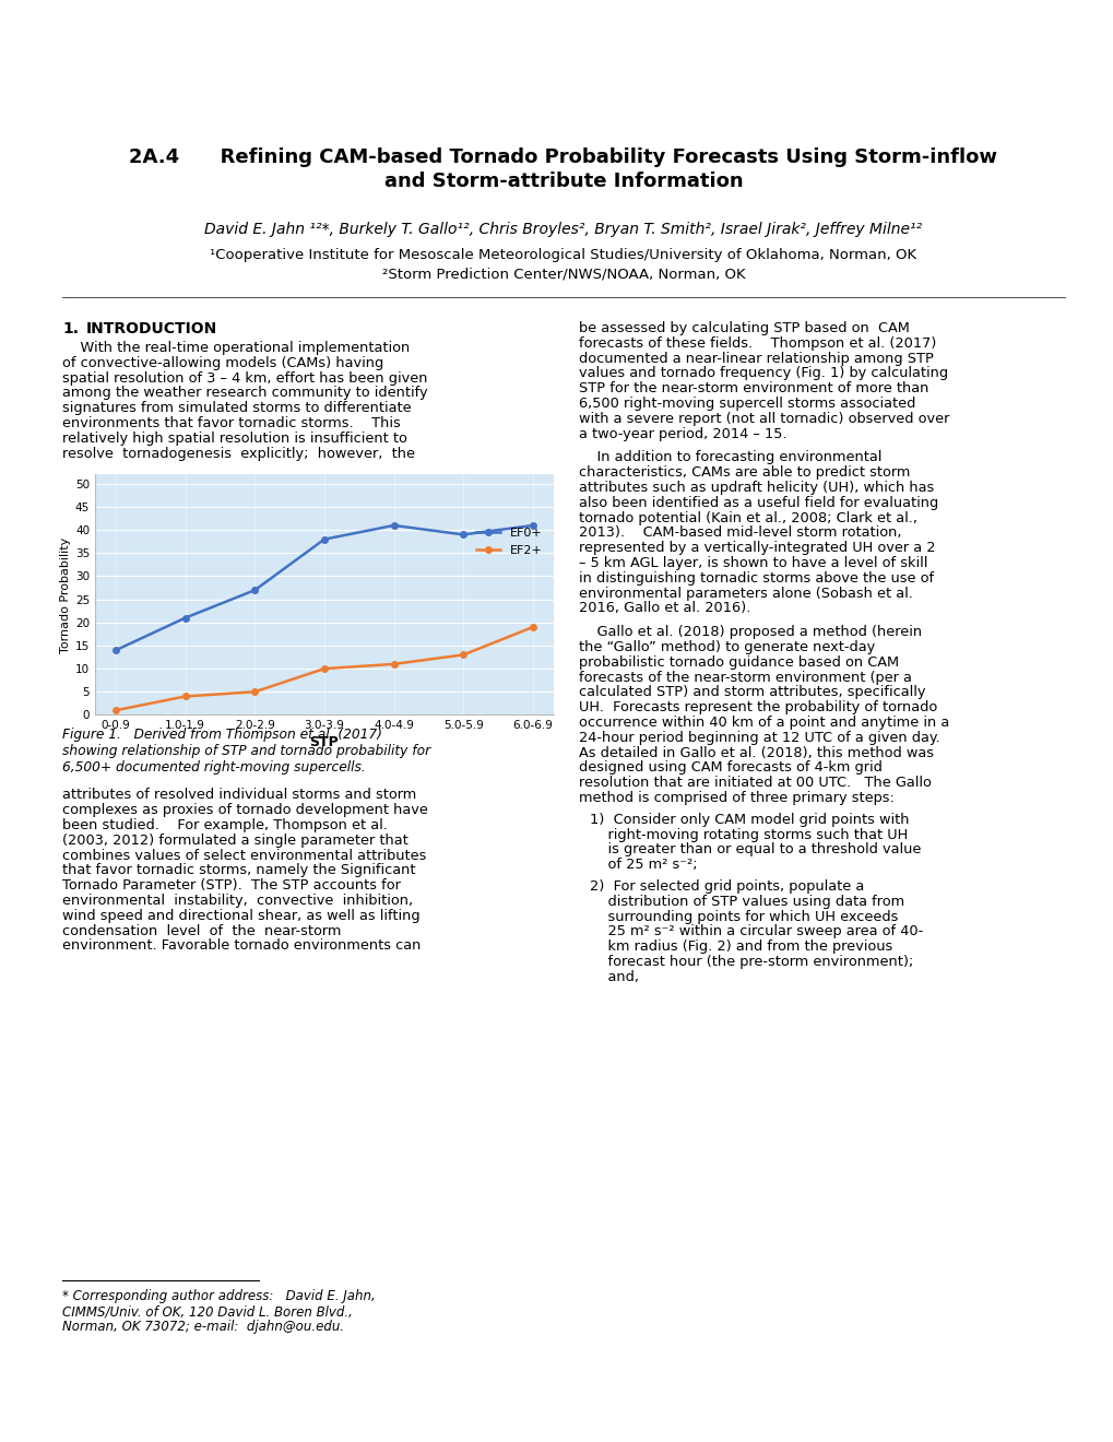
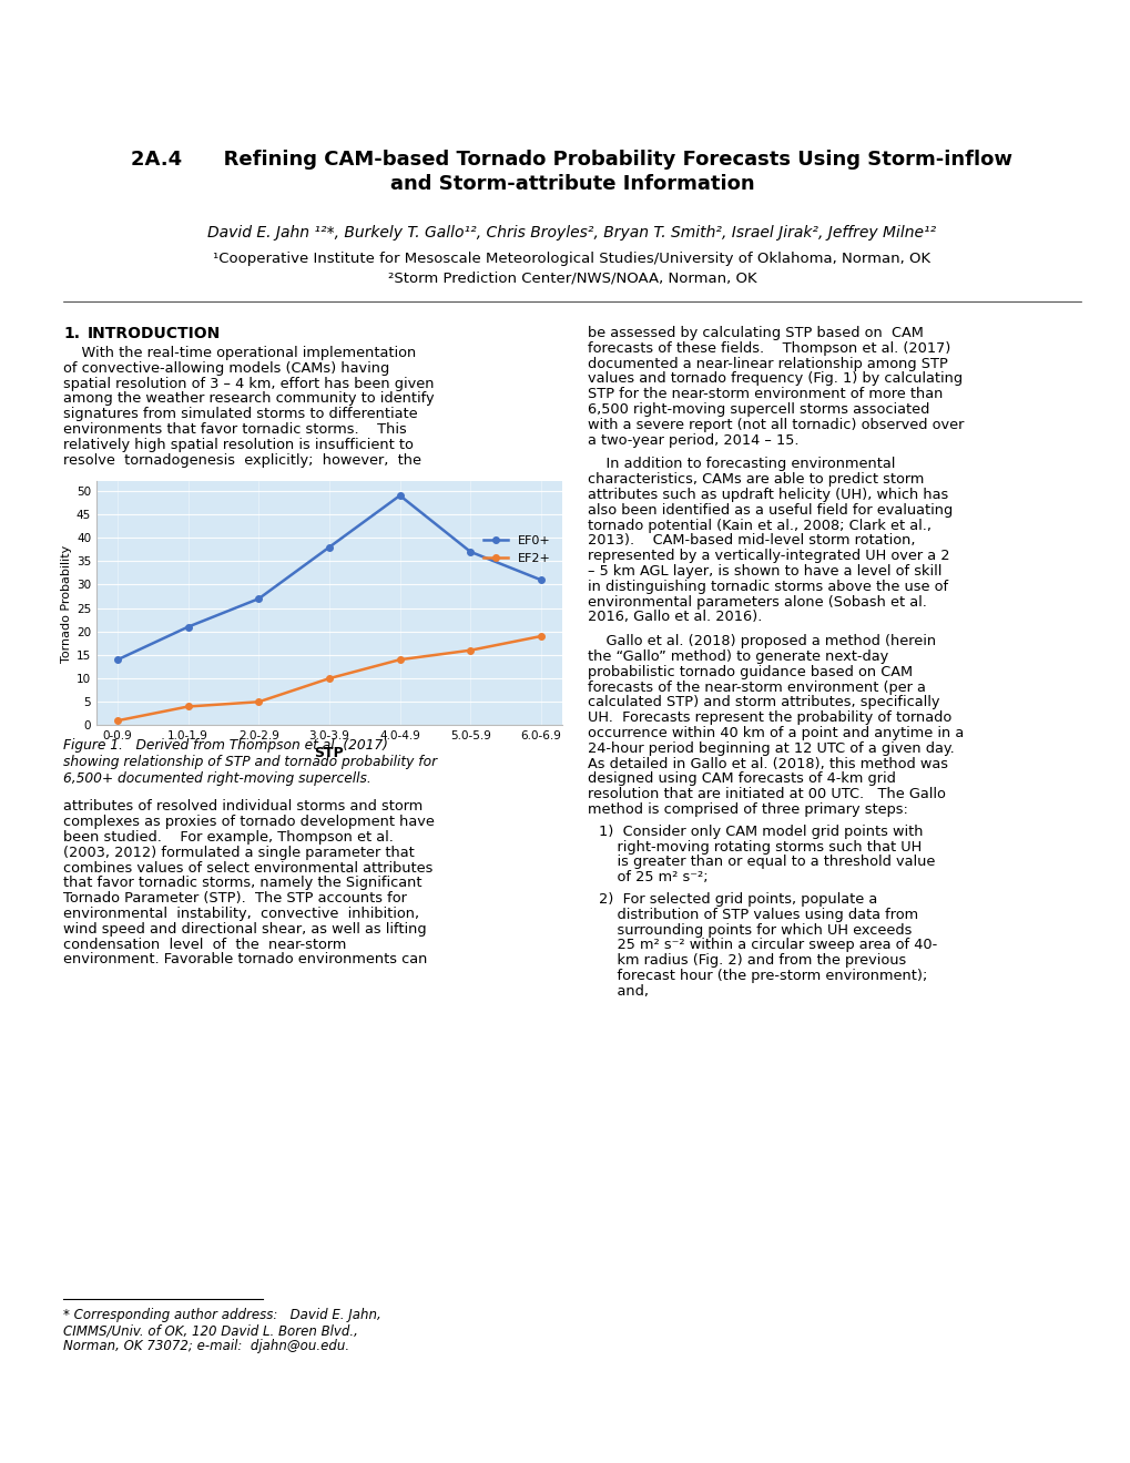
EF0+/4.0-4.9: 41 -> 49
EF2+/4.0-4.9: 11 -> 14
EF0+/5.0-5.9: 39 -> 37
EF2+/5.0-5.9: 13 -> 16
EF0+/6.0-6.9: 41 -> 31
